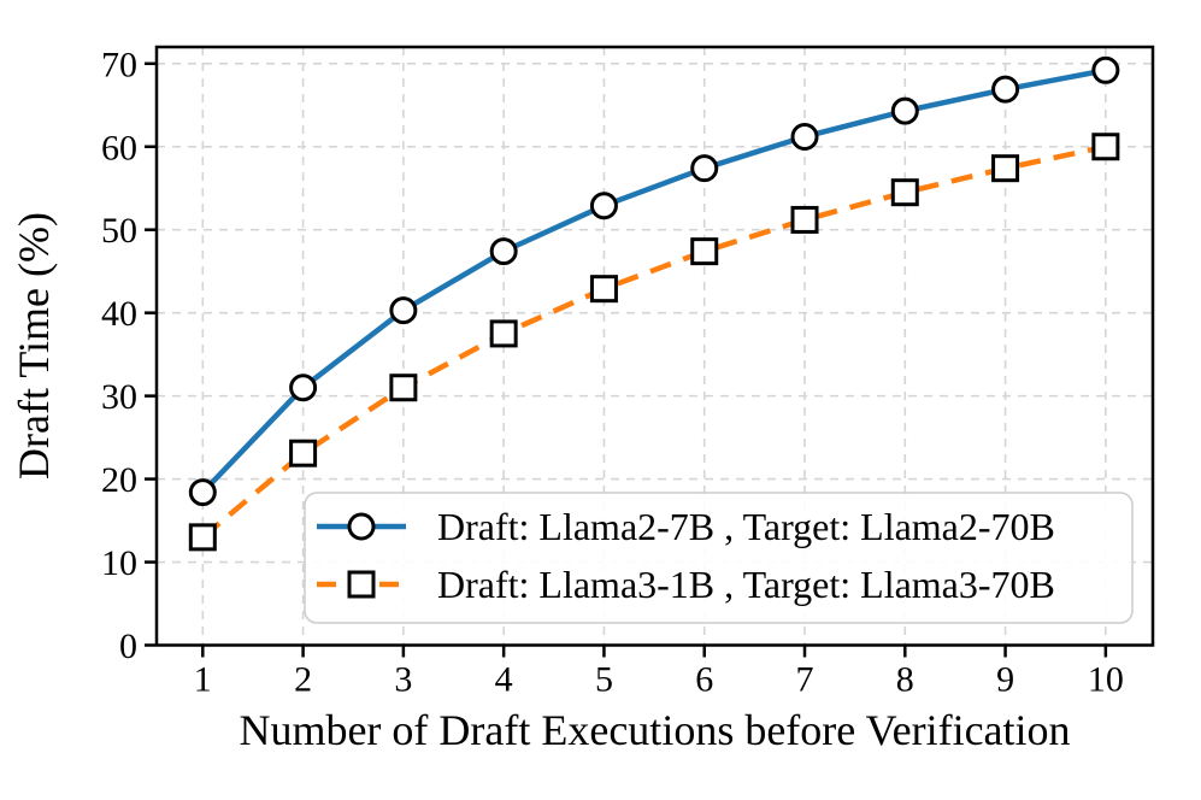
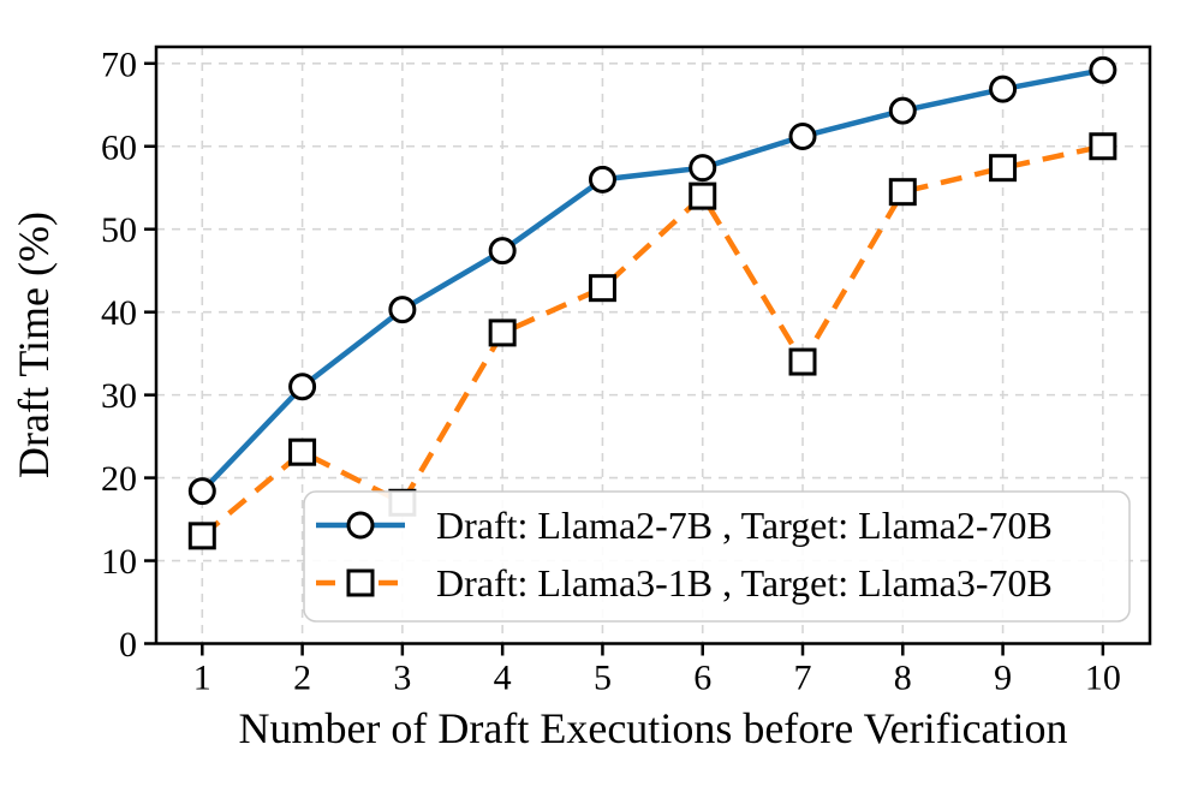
Draft: Llama3-1B , Target: Llama3-70B/3: 31 -> 17
Draft: Llama2-7B , Target: Llama2-70B/5: 53 -> 56
Draft: Llama3-1B , Target: Llama3-70B/6: 47 -> 54
Draft: Llama3-1B , Target: Llama3-70B/7: 51 -> 34
